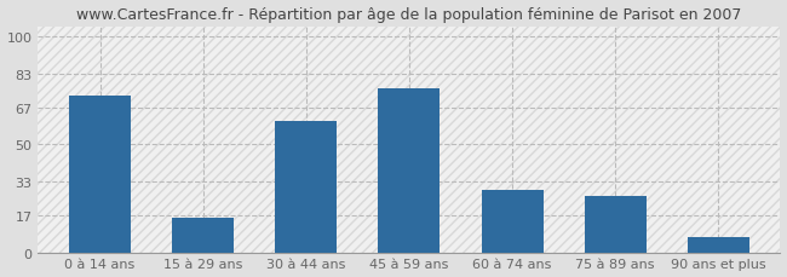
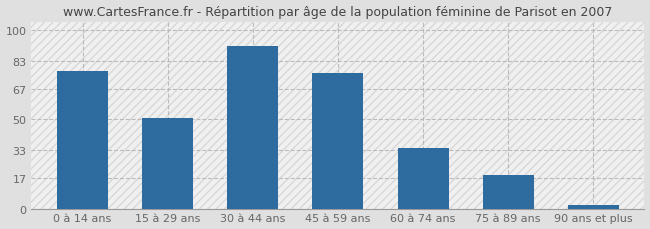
0 à 14 ans: 73 -> 77
15 à 29 ans: 16 -> 51
30 à 44 ans: 61 -> 91
60 à 74 ans: 29 -> 34
75 à 89 ans: 26 -> 19
90 ans et plus: 7 -> 2
